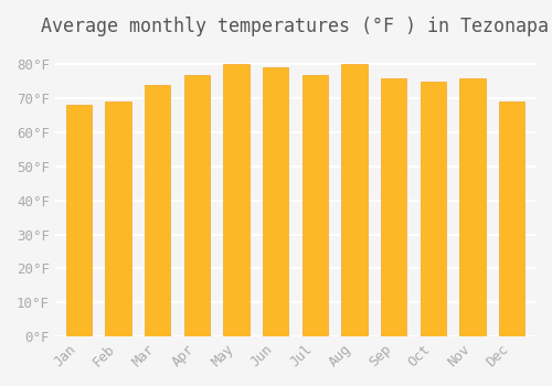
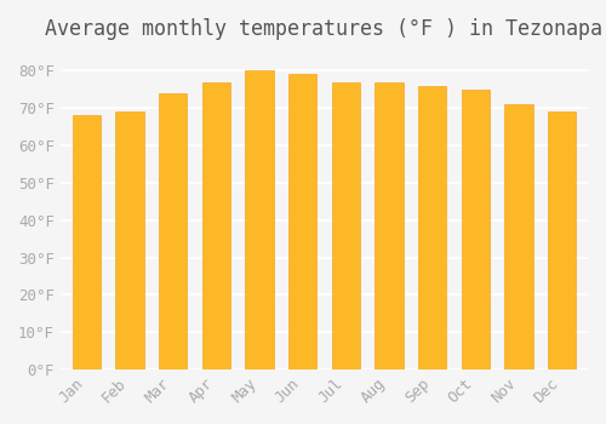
Aug: 80°F -> 77°F
Nov: 76°F -> 71°F
